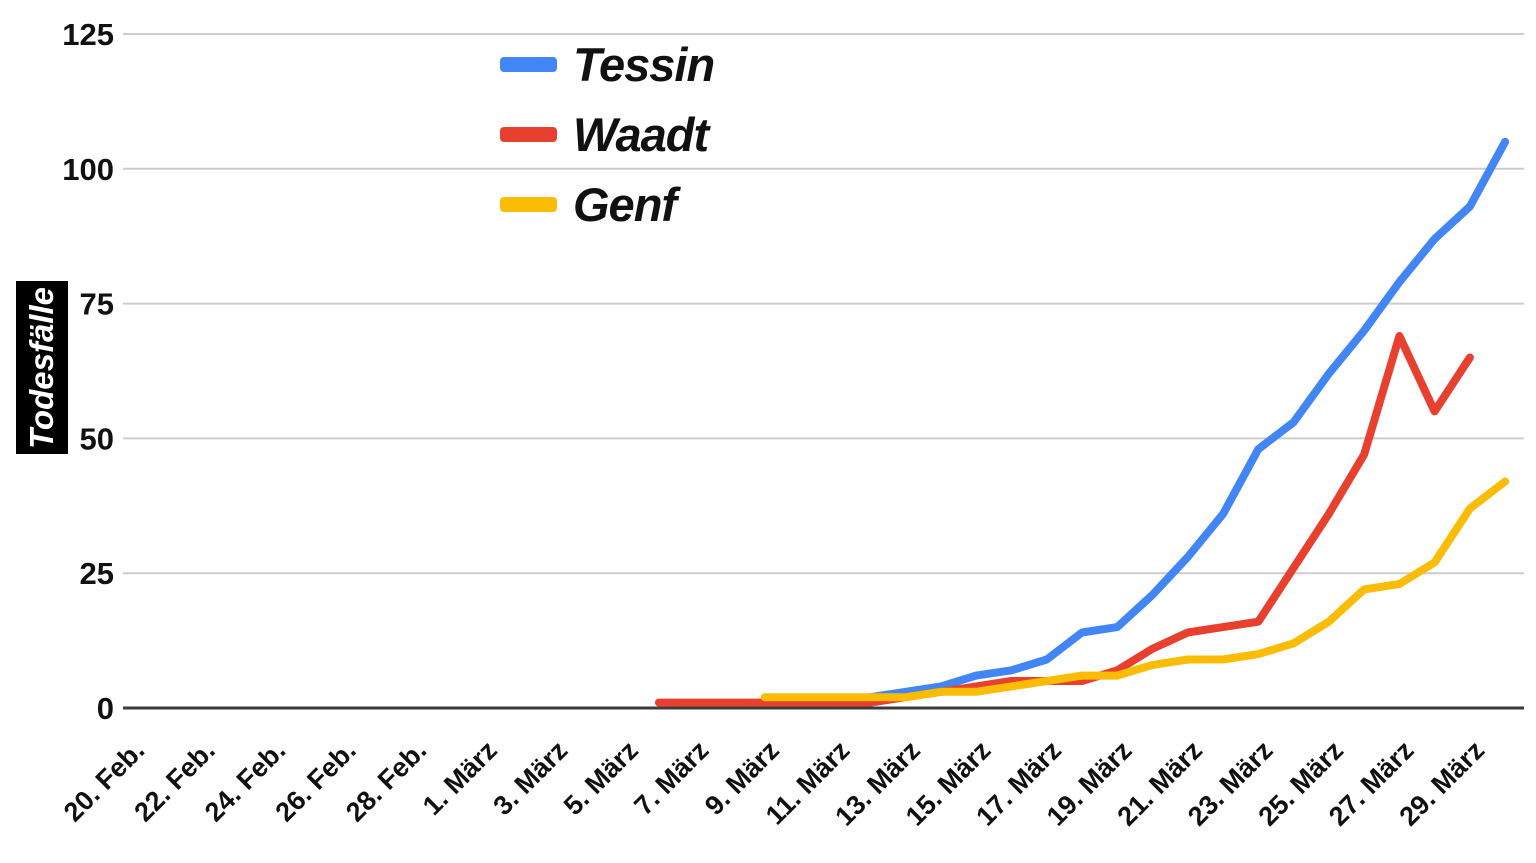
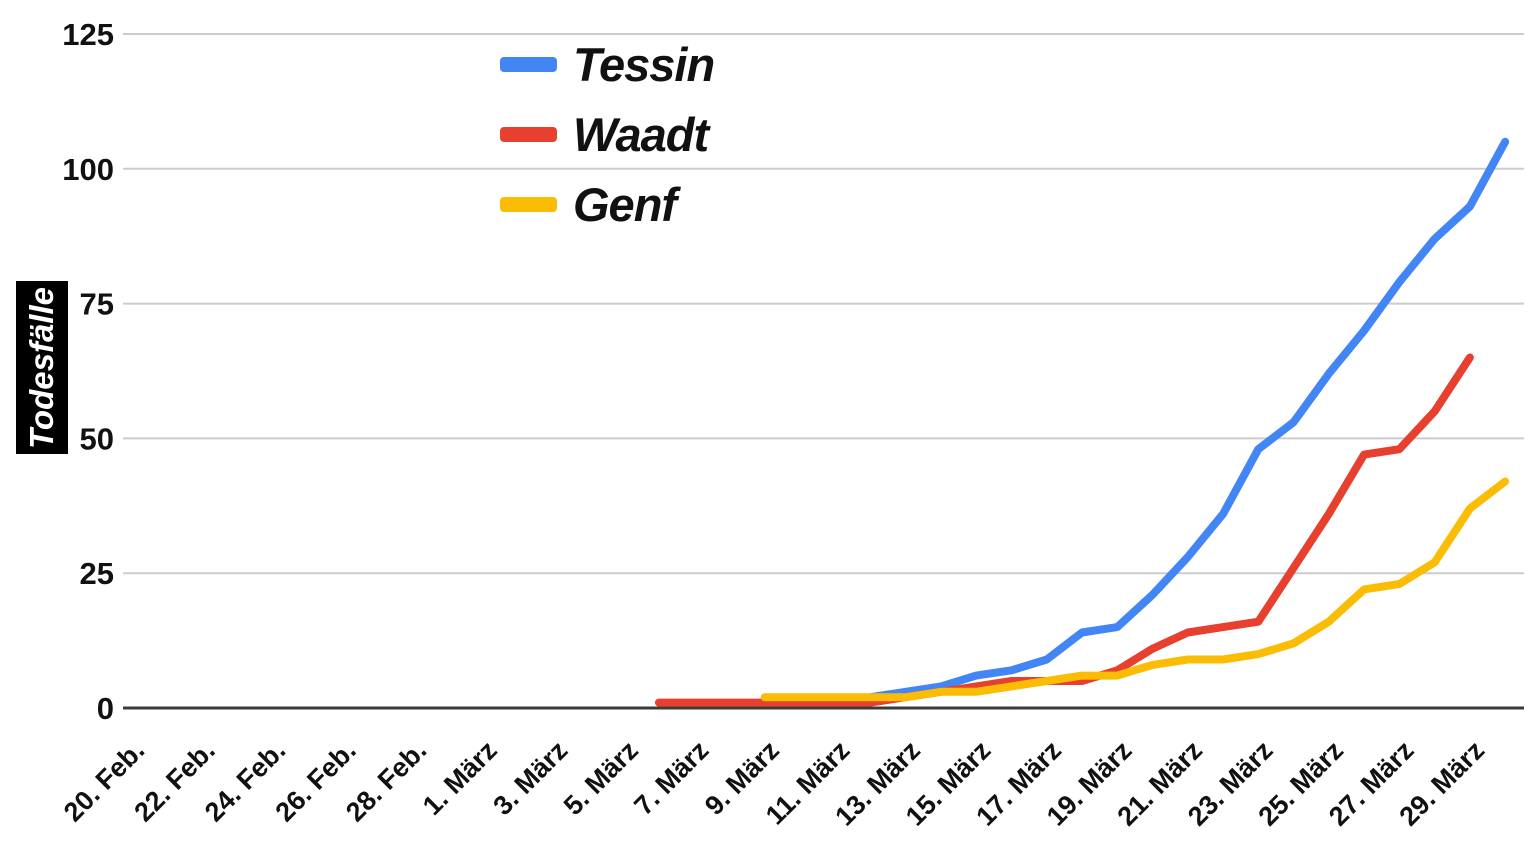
Waadt/27. März: 69 -> 48
